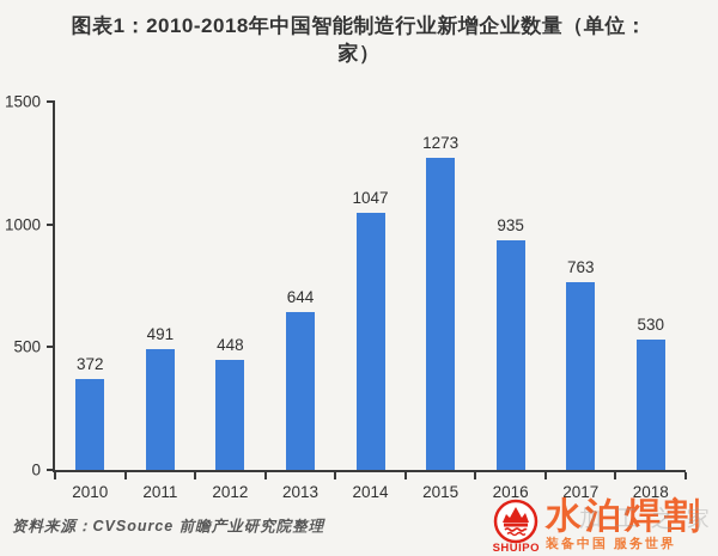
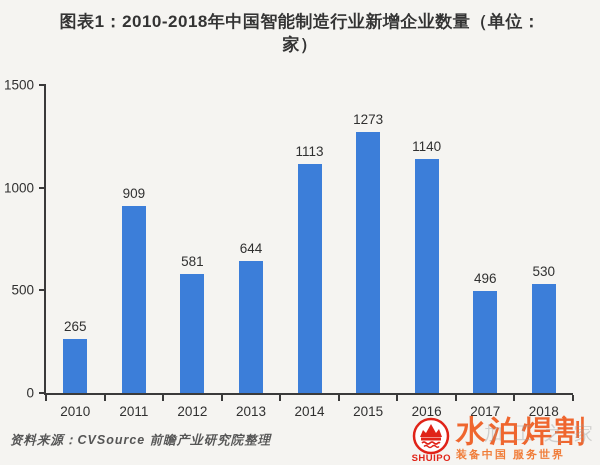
2010: 372 -> 265
2011: 491 -> 909
2012: 448 -> 581
2014: 1047 -> 1113
2016: 935 -> 1140
2017: 763 -> 496
